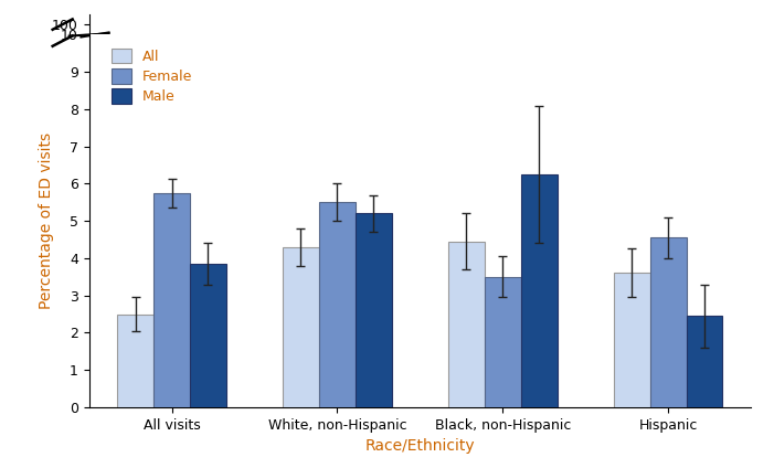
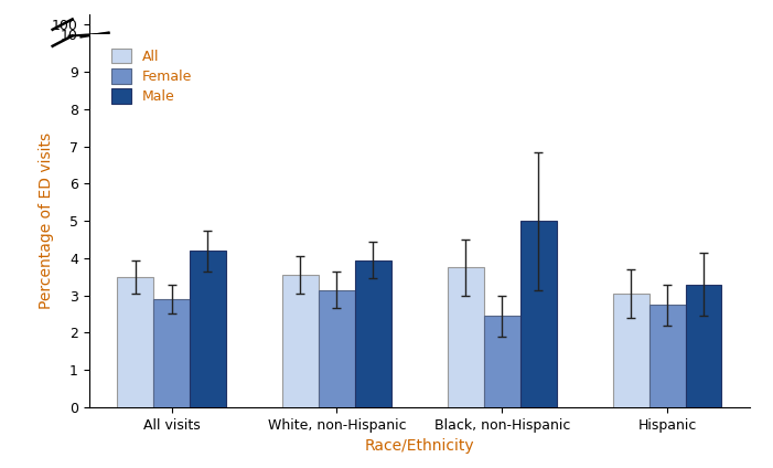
All/All visits: 2.50 -> 3.50
Female/All visits: 5.75 -> 2.90
Male/All visits: 3.85 -> 4.20
All/White, non-Hispanic: 4.30 -> 3.55
Female/White, non-Hispanic: 5.50 -> 3.15
Male/White, non-Hispanic: 5.20 -> 3.95
All/Black, non-Hispanic: 4.45 -> 3.75
Female/Black, non-Hispanic: 3.50 -> 2.45
Male/Black, non-Hispanic: 6.25 -> 5.00
All/Hispanic: 3.60 -> 3.05
Female/Hispanic: 4.55 -> 2.75
Male/Hispanic: 2.45 -> 3.30
